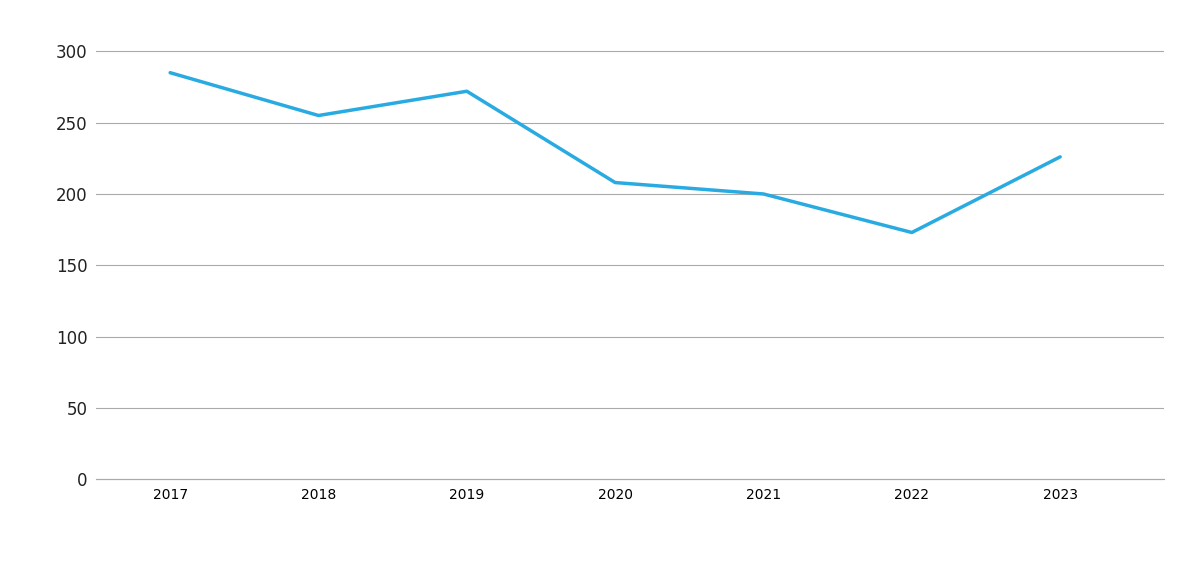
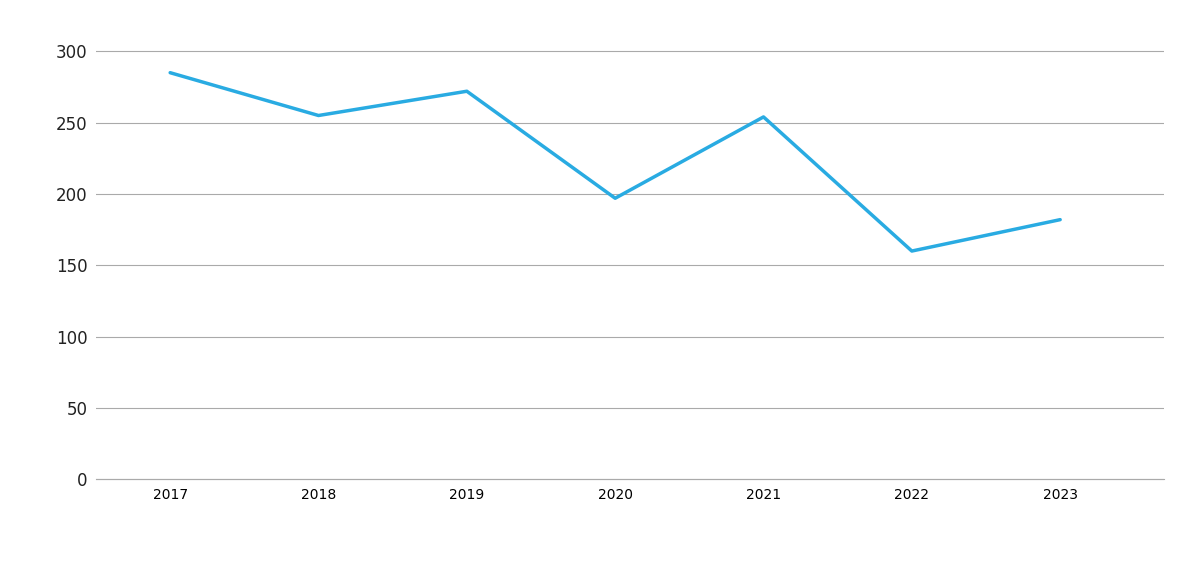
2020: 208 -> 197
2021: 200 -> 254
2022: 173 -> 160
2023: 226 -> 182
